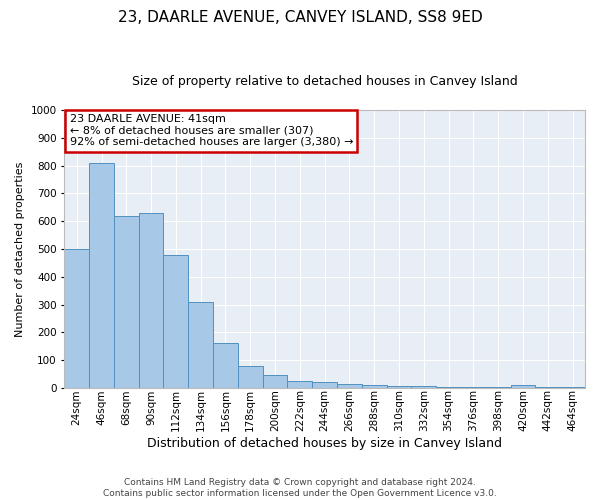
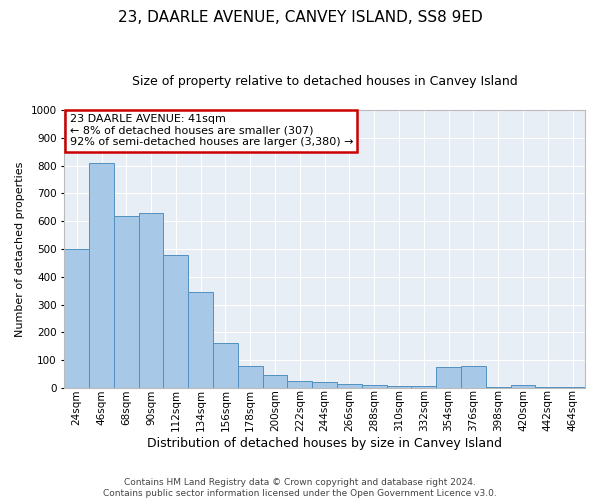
134sqm: 310 -> 345
354sqm: 5 -> 75
376sqm: 2 -> 80
